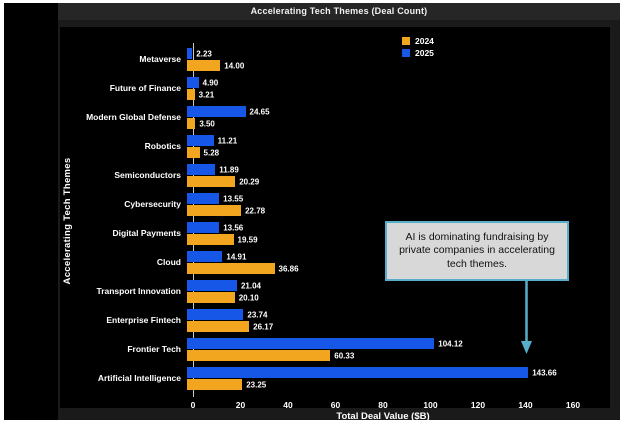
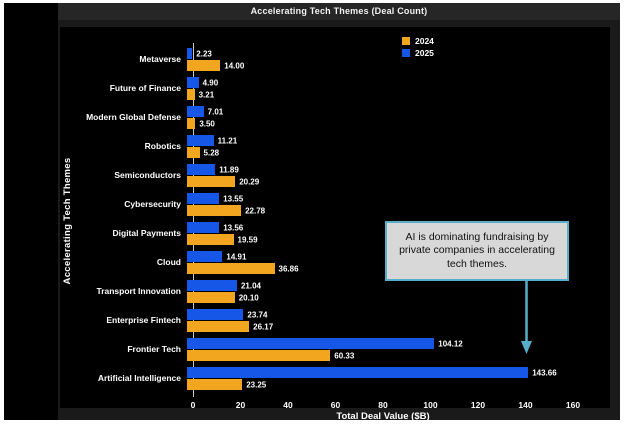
2025/Modern Global Defense: 24.65 -> 7.01
